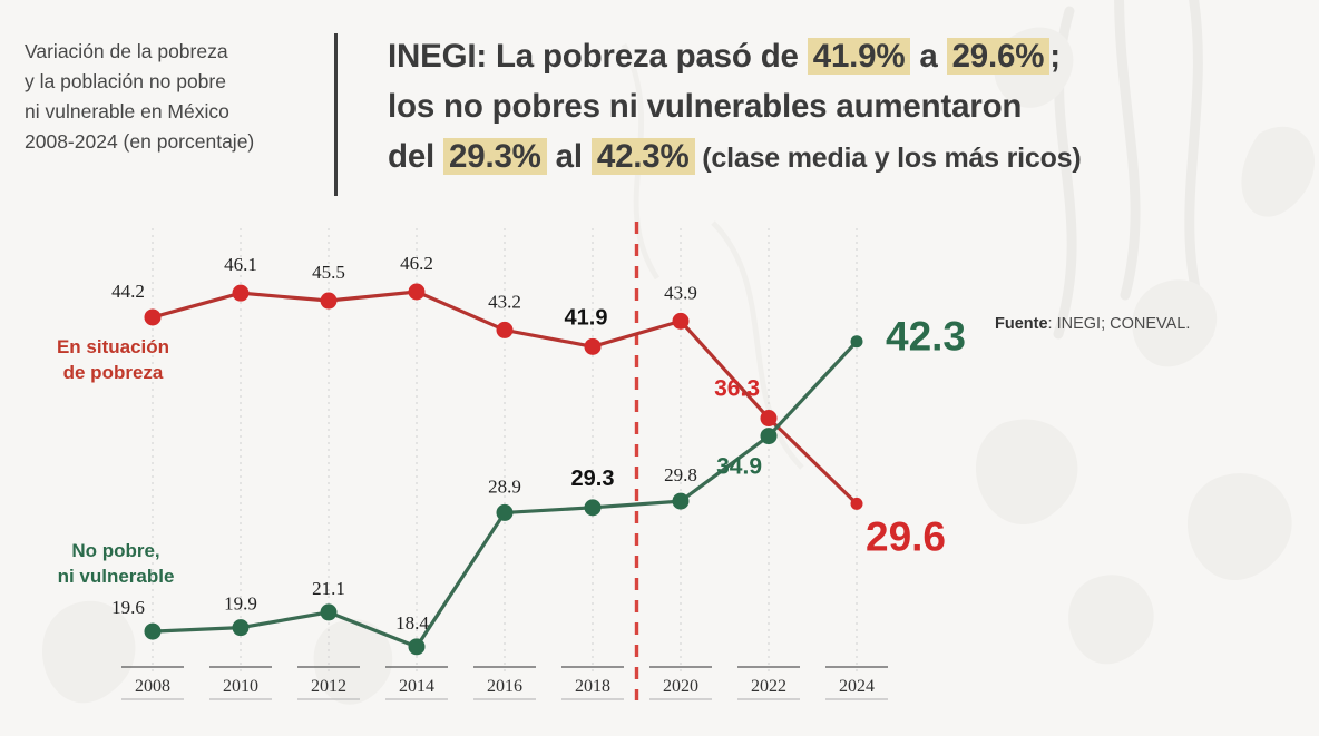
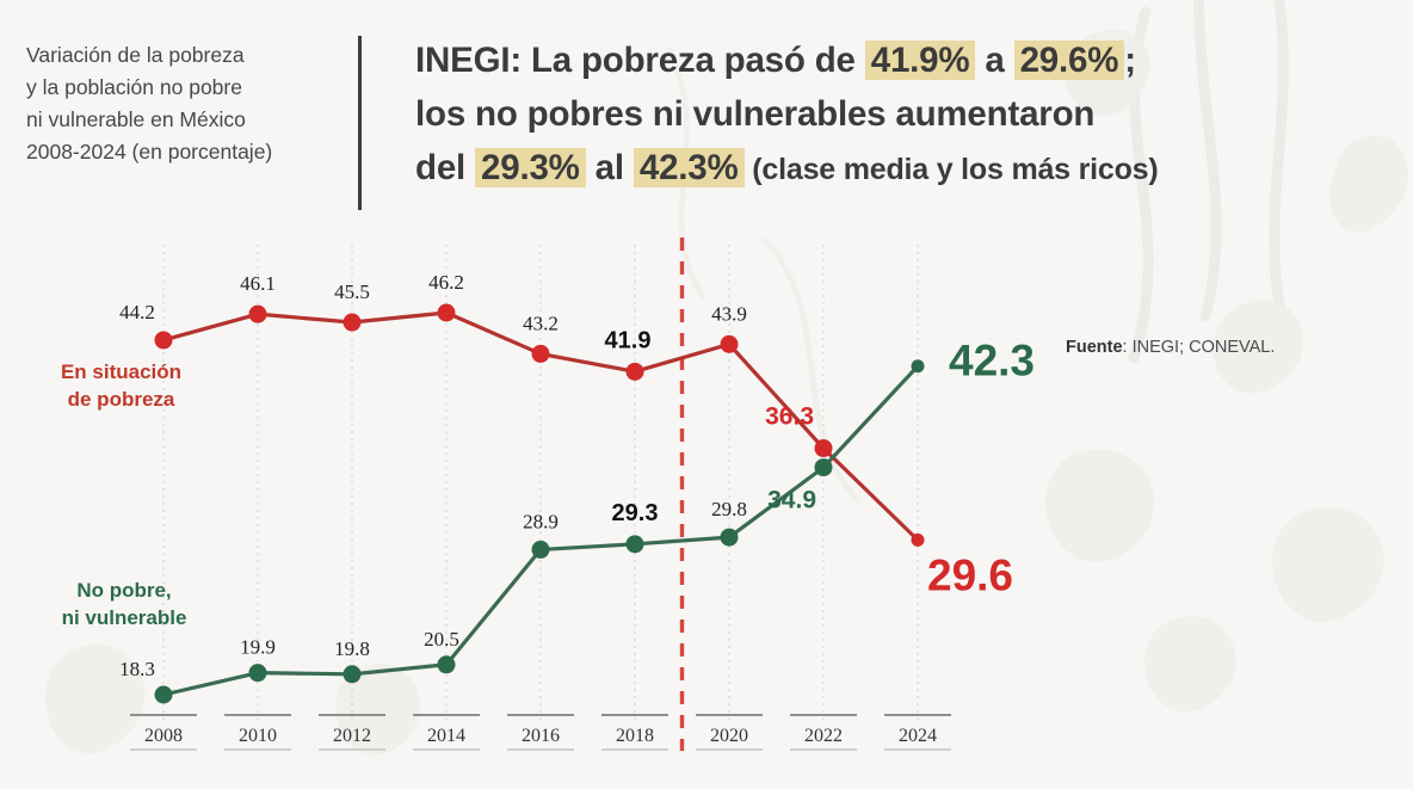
No pobre, ni vulnerable/2008: 19.6 -> 18.3
No pobre, ni vulnerable/2012: 21.1 -> 19.8
No pobre, ni vulnerable/2014: 18.4 -> 20.5
